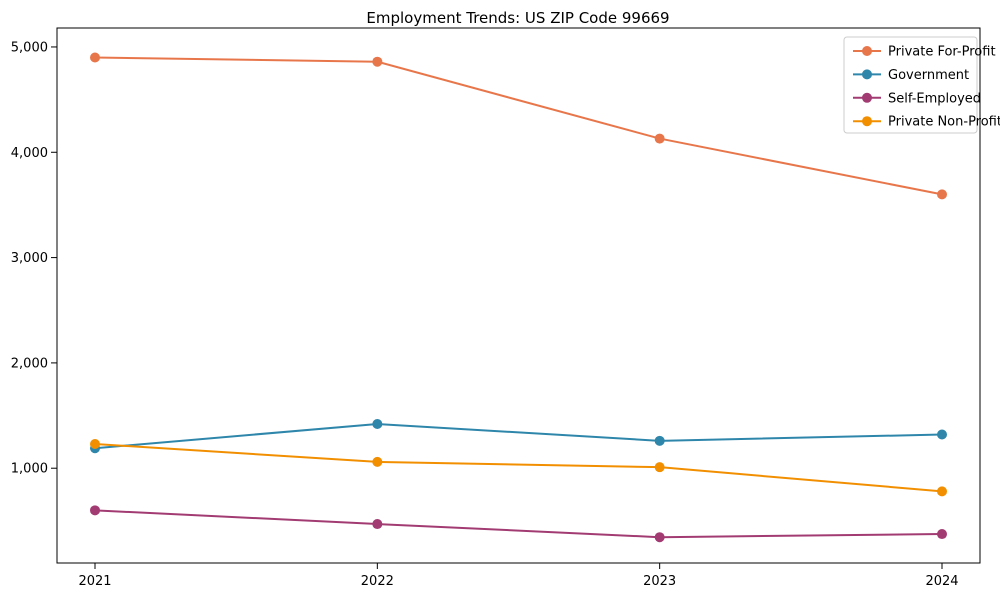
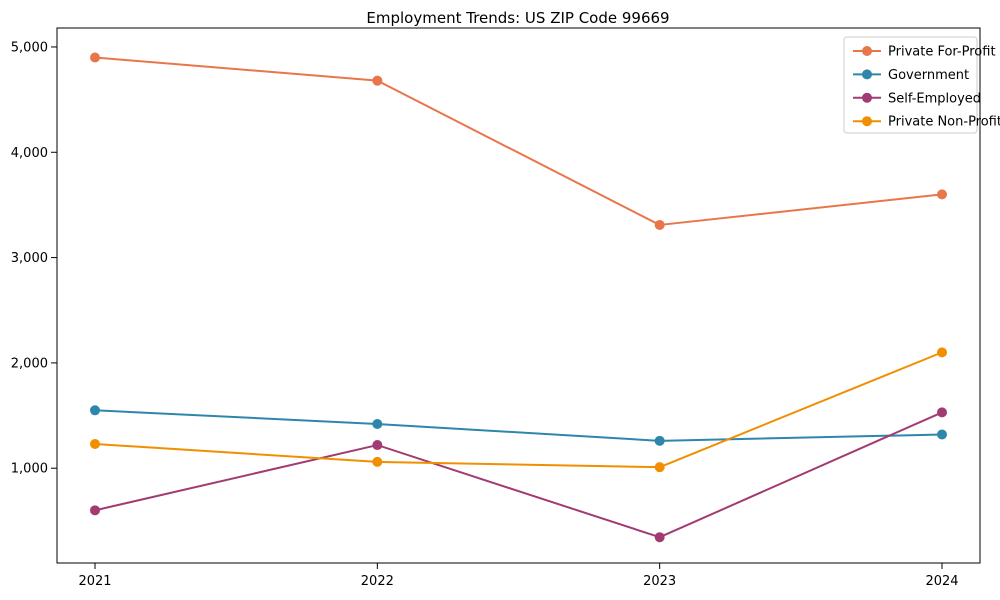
Government/2021: 1190 -> 1550
Private For-Profit/2022: 4860 -> 4680
Self-Employed/2022: 470 -> 1220
Private For-Profit/2023: 4130 -> 3310
Self-Employed/2024: 380 -> 1530
Private Non-Profit/2024: 780 -> 2100
